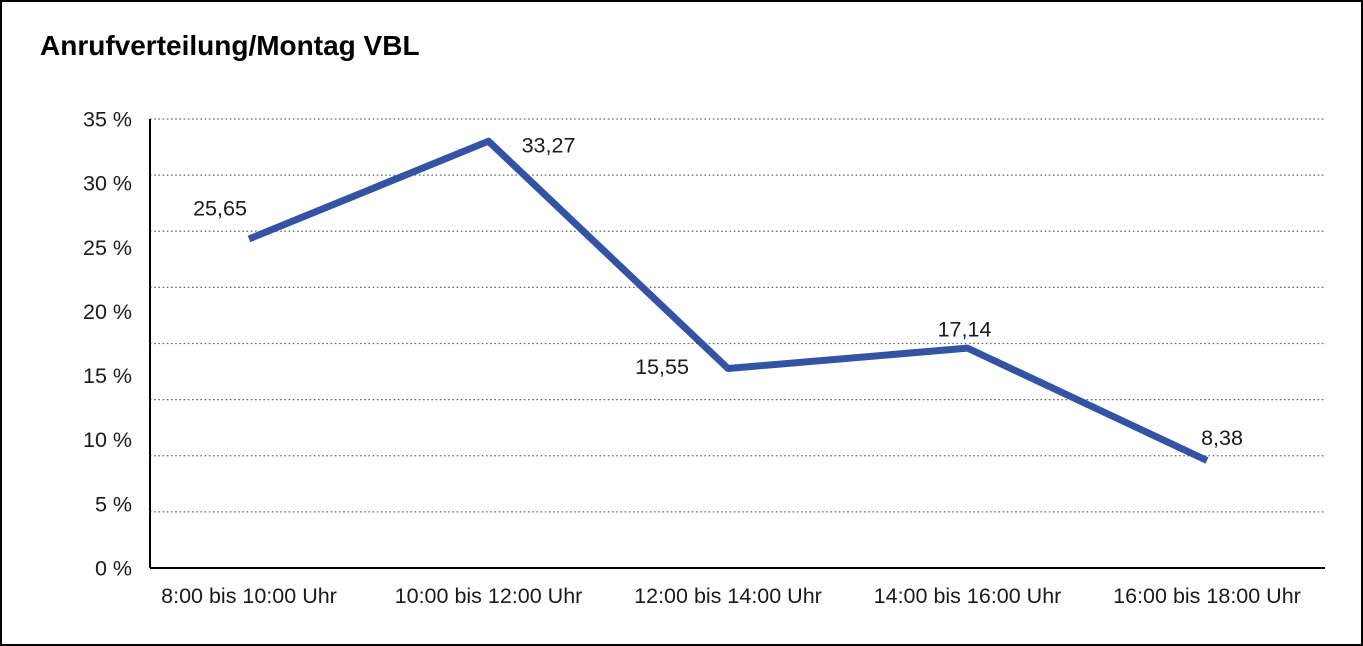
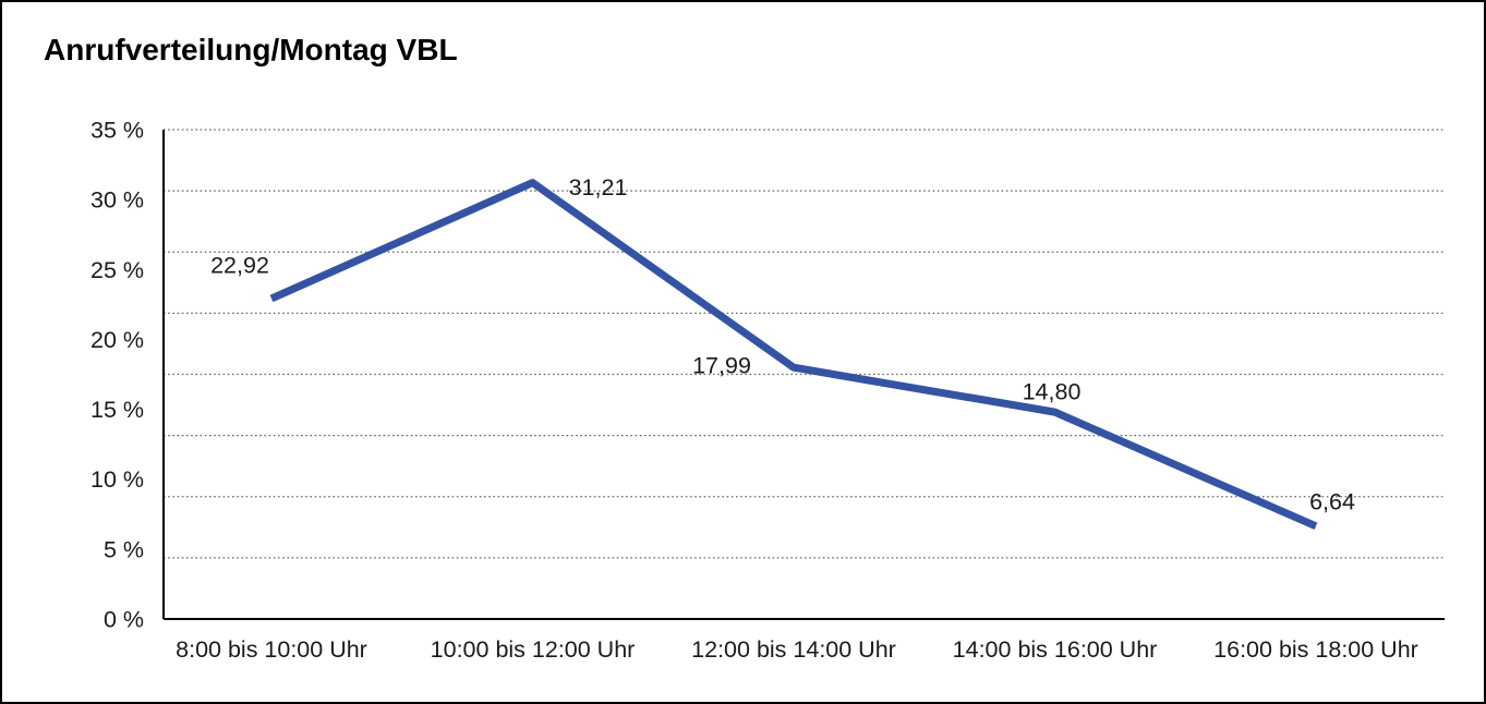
8:00 bis 10:00 Uhr: 25,65 -> 22,92
10:00 bis 12:00 Uhr: 33,27 -> 31,21
12:00 bis 14:00 Uhr: 15,55 -> 17,99
14:00 bis 16:00 Uhr: 17,14 -> 14,80
16:00 bis 18:00 Uhr: 8,38 -> 6,64
